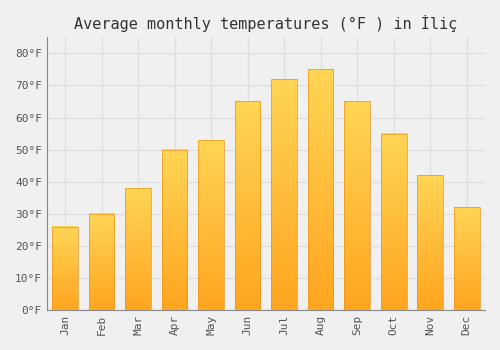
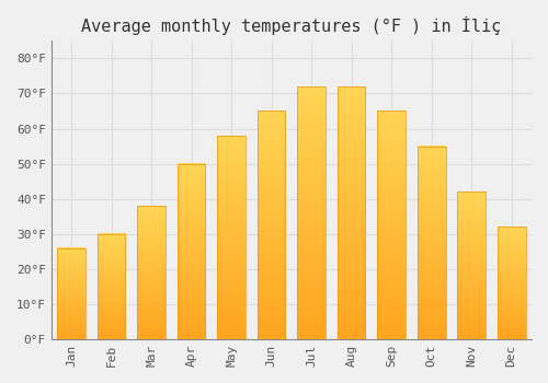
May: 53°F -> 58°F
Aug: 75°F -> 72°F
